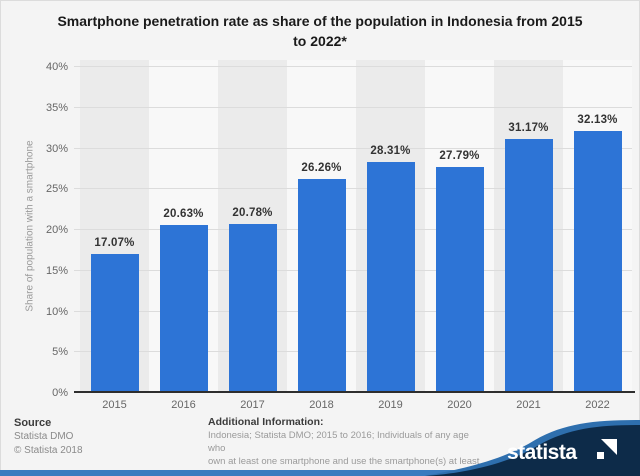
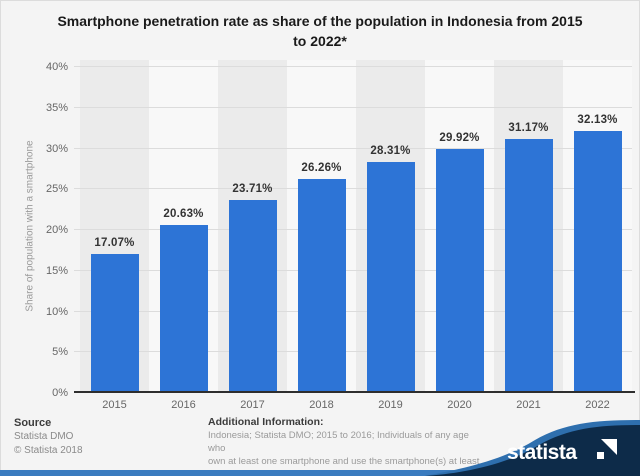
2017: 20.78% -> 23.71%
2020: 27.79% -> 29.92%
